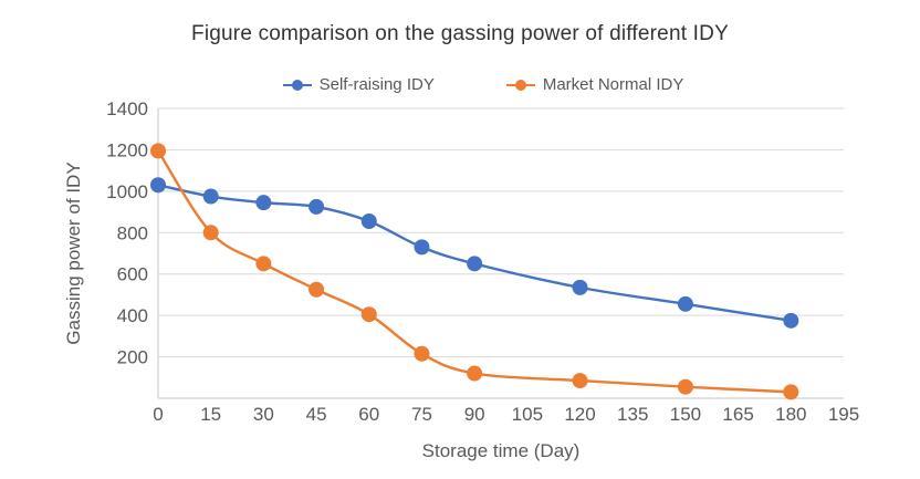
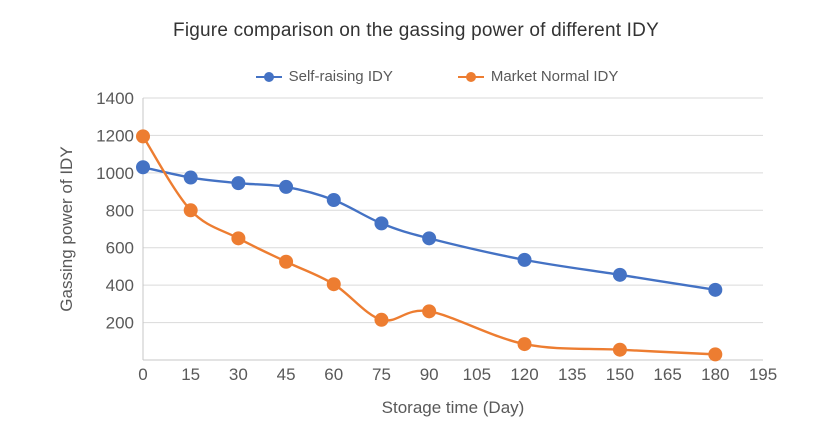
Market Normal IDY/90: 120 -> 260
